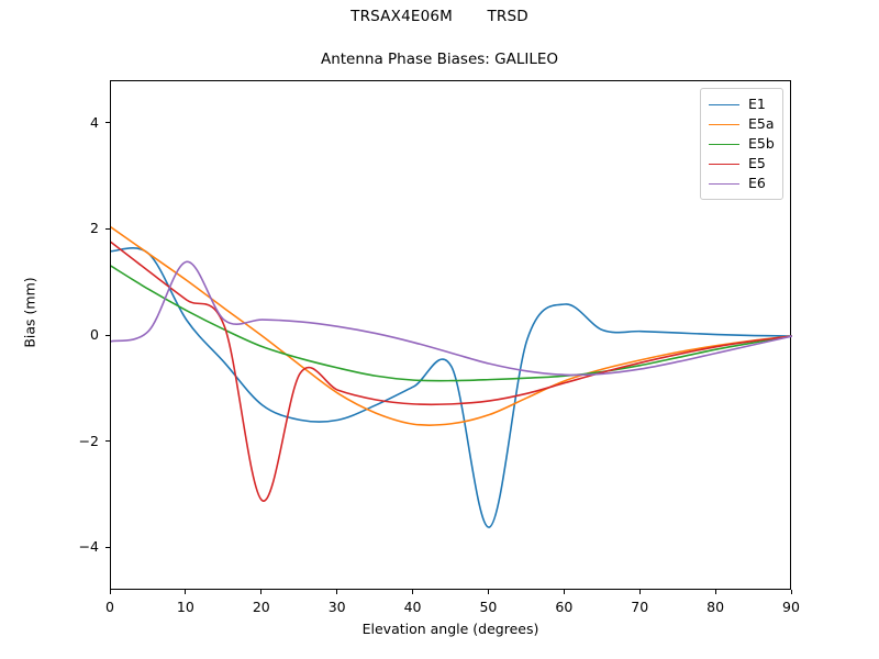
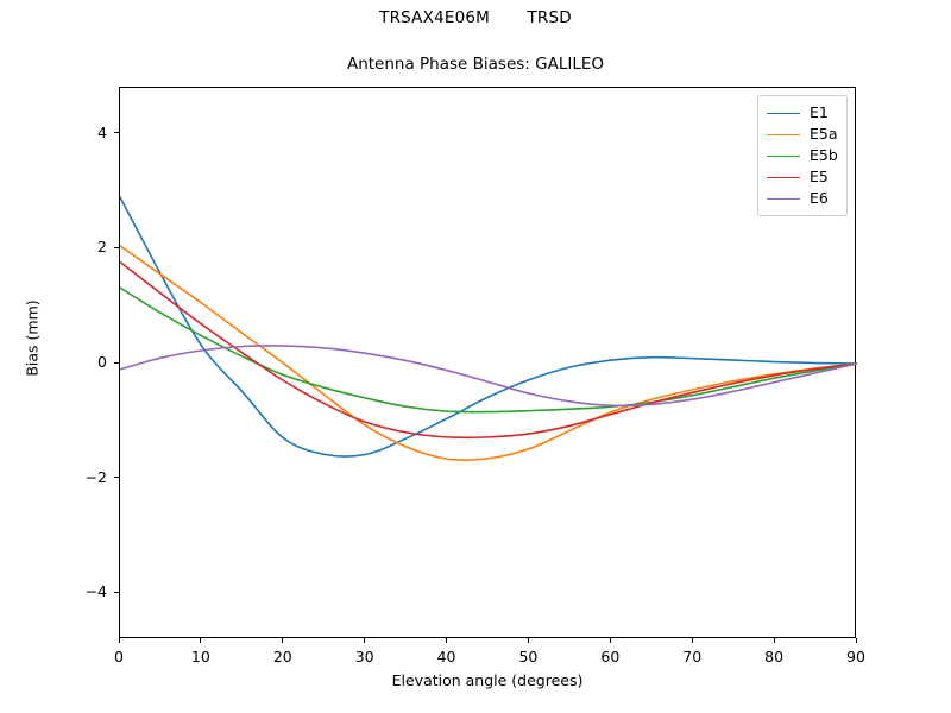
E1/0: 1.6 -> 2.9
E6/10: 1.4 -> 0.2
E5/20: -3.1 -> -0.3
E1/50: -3.6 -> -0.3
E1/60: 0.6 -> 0.1
